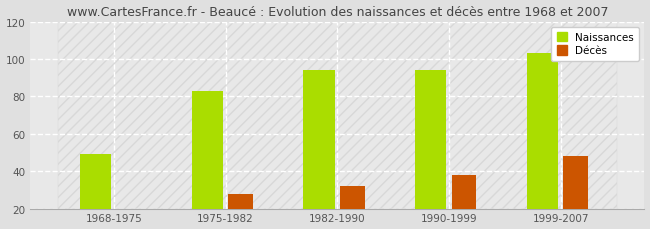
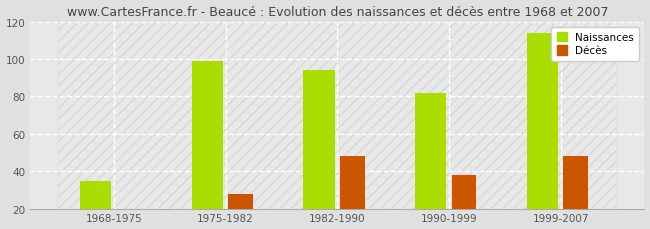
Naissances/1968-1975: 49 -> 35
Naissances/1975-1982: 83 -> 99
Décès/1982-1990: 32 -> 48
Naissances/1990-1999: 94 -> 82
Naissances/1999-2007: 103 -> 114
